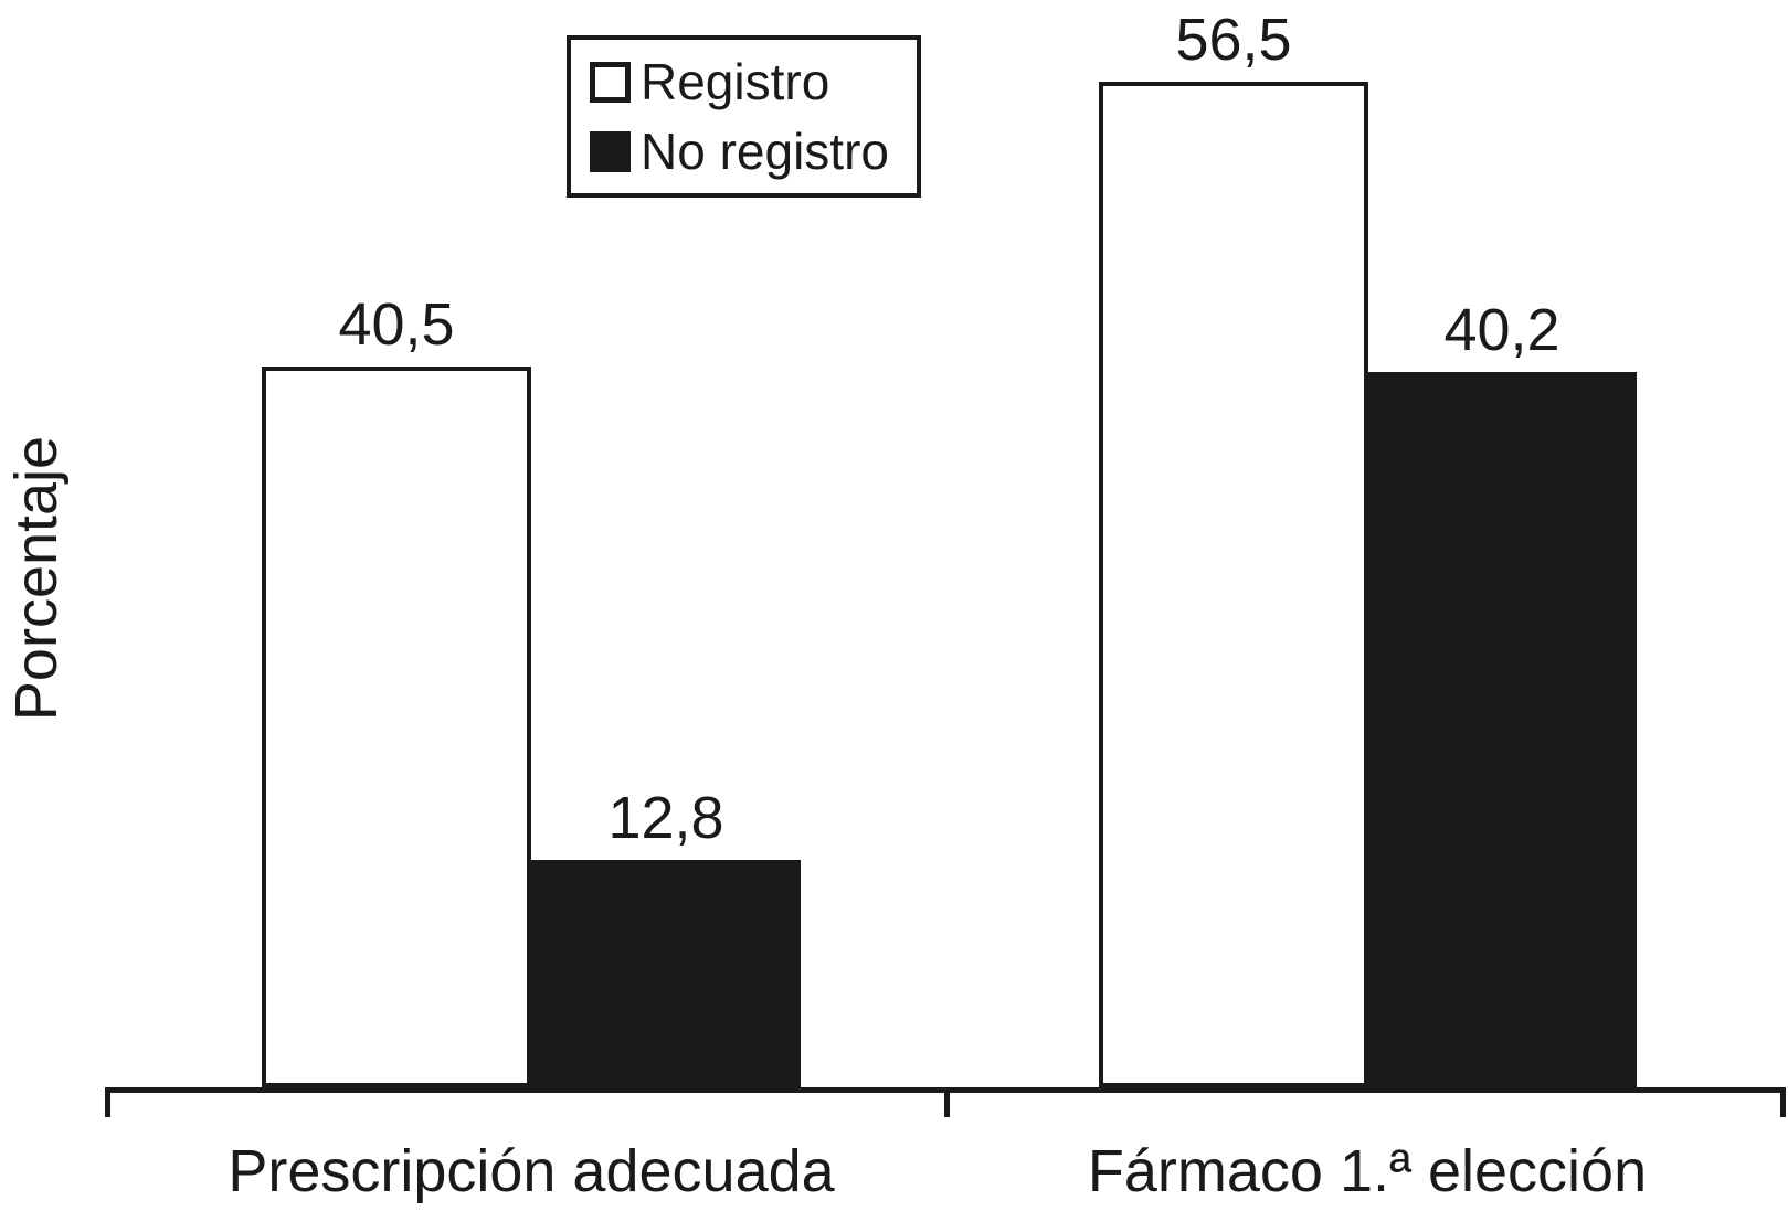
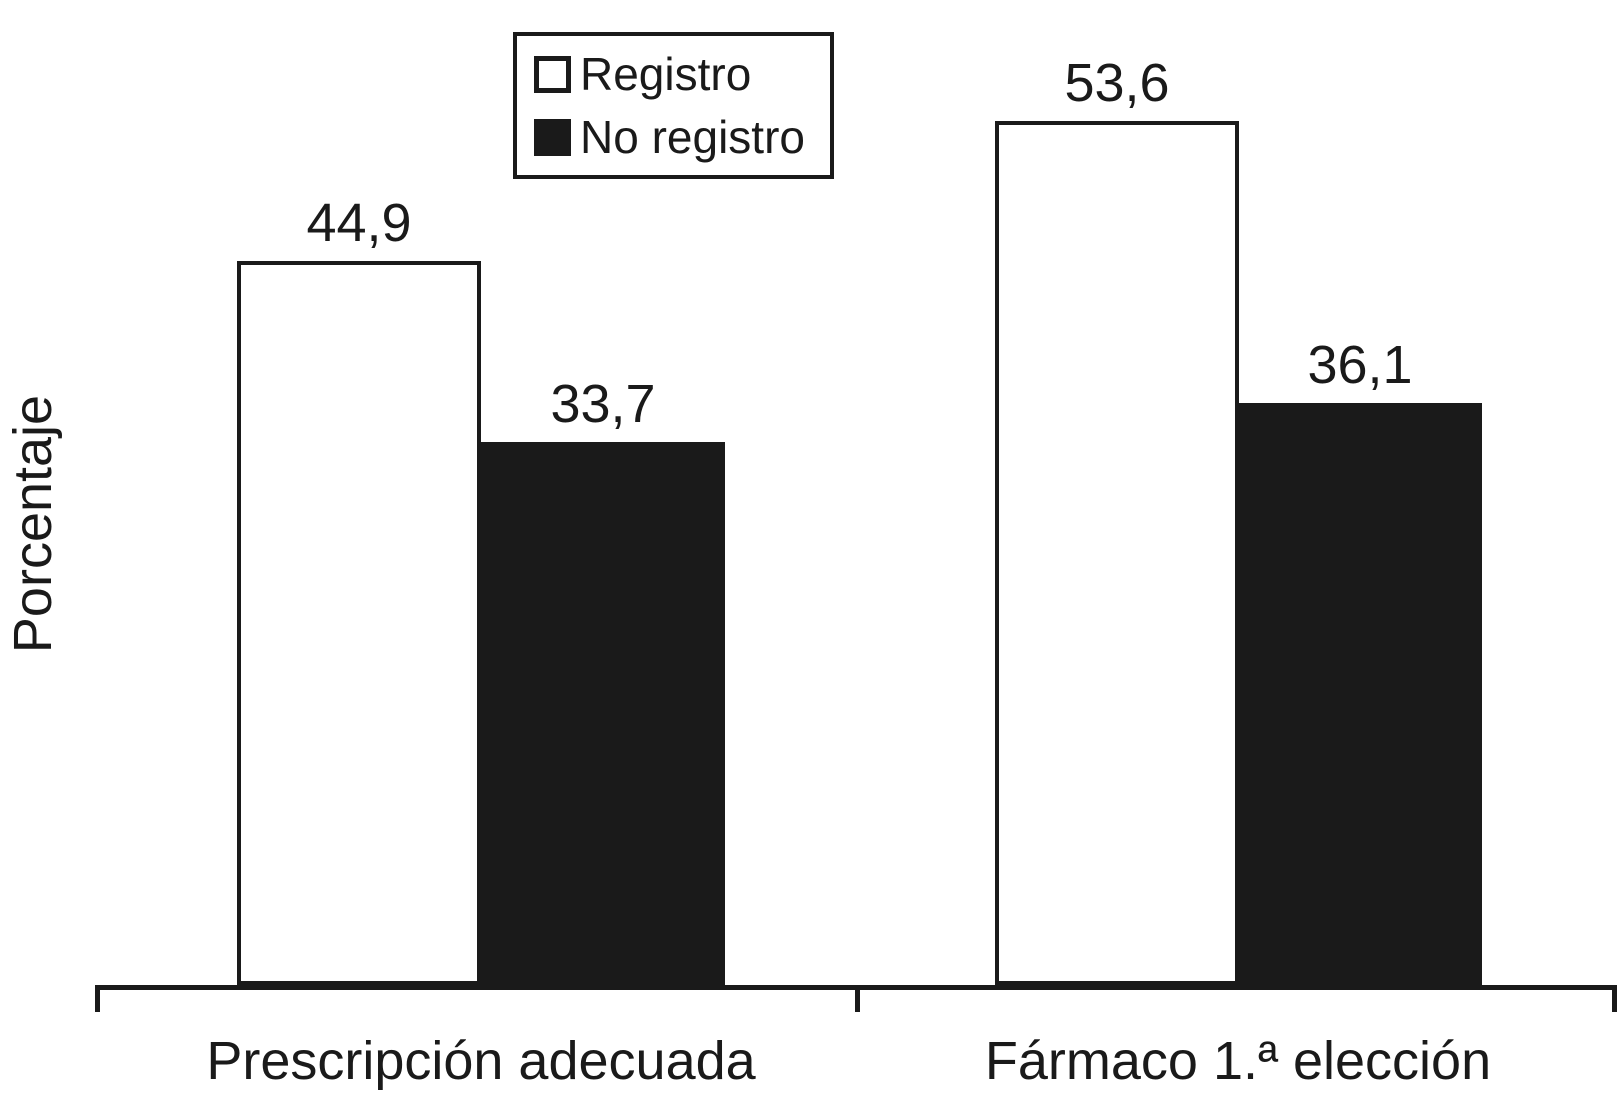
Registro/Prescripción adecuada: 40,5 -> 44,9
No registro/Prescripción adecuada: 12,8 -> 33,7
Registro/Fármaco 1.ª elección: 56,5 -> 53,6
No registro/Fármaco 1.ª elección: 40,2 -> 36,1
